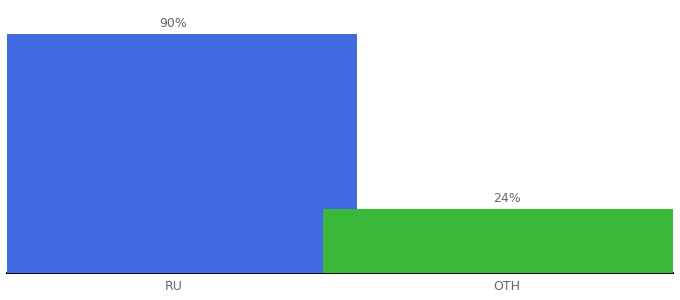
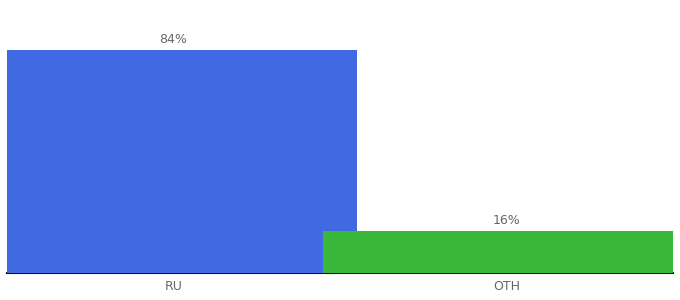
RU: 90% -> 84%
OTH: 24% -> 16%
